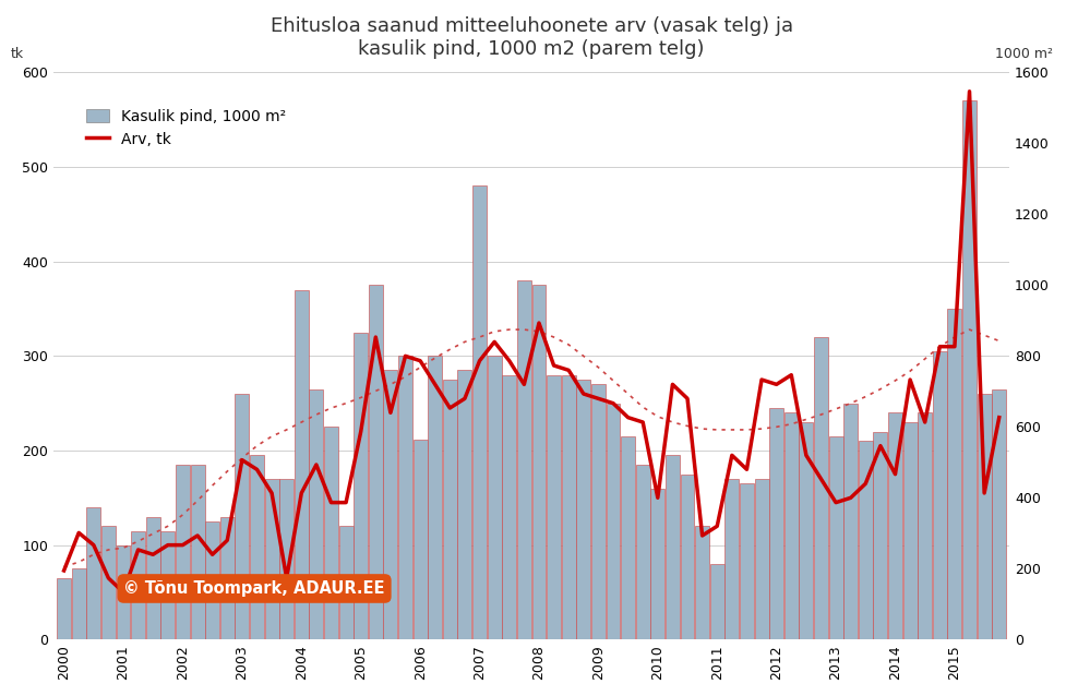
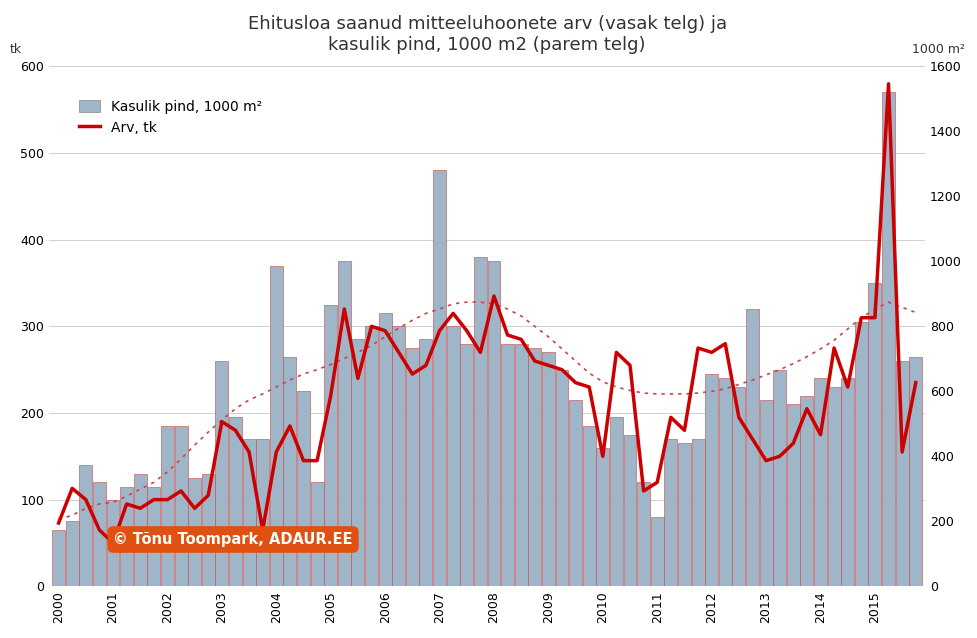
Kasulik pind, 1000 m²/2006: 212 -> 315
